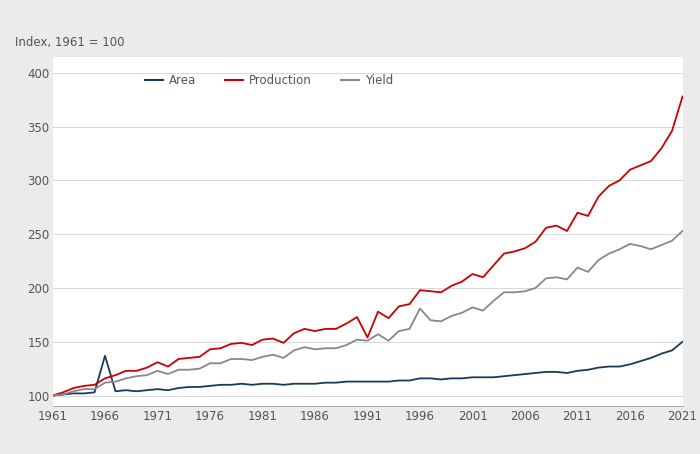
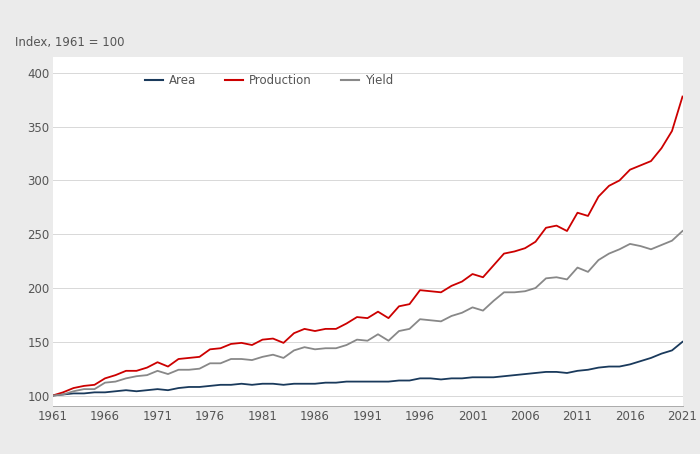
Area/1966: 137 -> 103
Production/1991: 154 -> 172
Yield/1996: 181 -> 171
